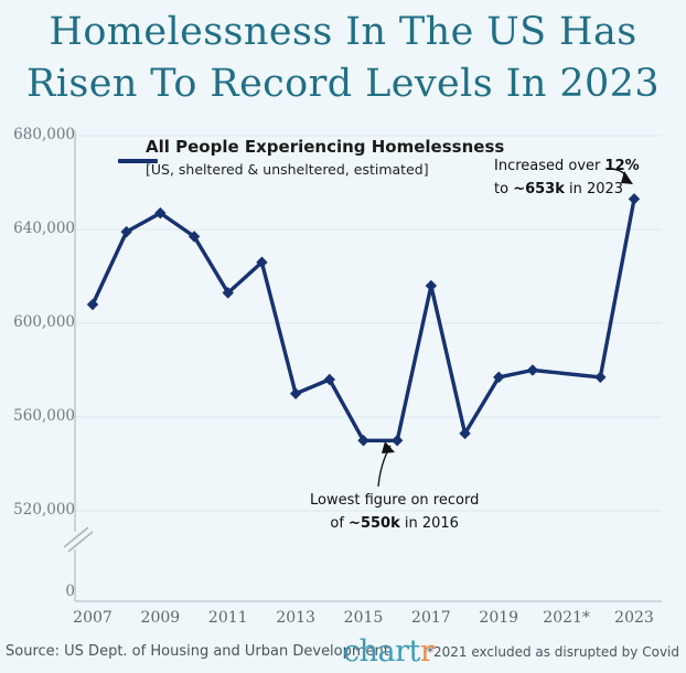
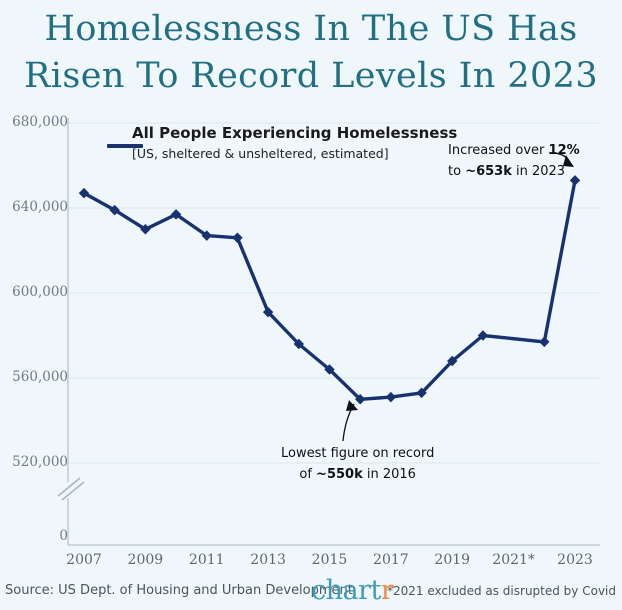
2007: 608000 -> 647000
2009: 647000 -> 630000
2011: 613000 -> 627000
2013: 570000 -> 591000
2015: 550000 -> 564000
2017: 616000 -> 551000
2019: 577000 -> 568000
